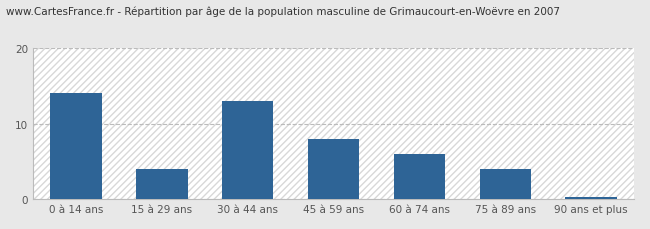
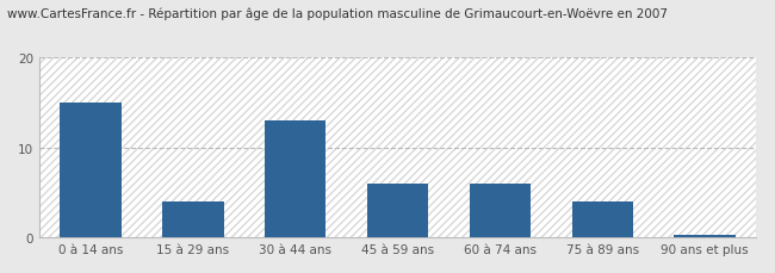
0 à 14 ans: 14.0 -> 15.0
45 à 59 ans: 8.0 -> 6.0
